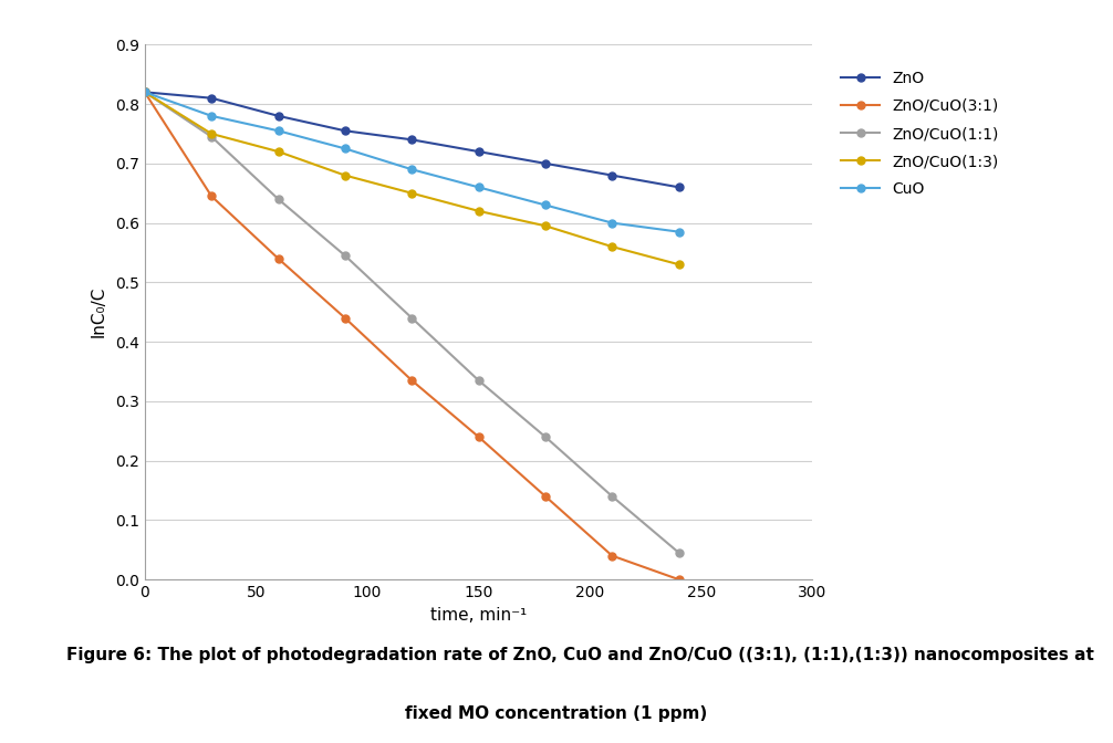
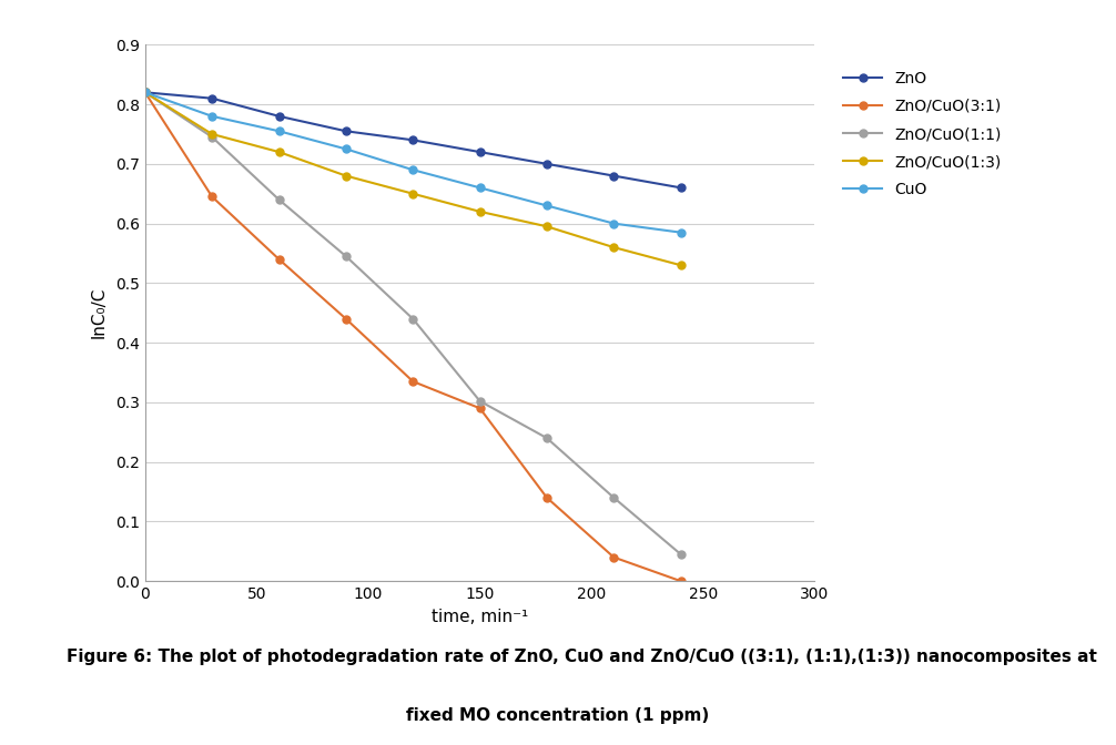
ZnO/CuO(3:1)/150: 0.240 -> 0.290
ZnO/CuO(1:1)/150: 0.335 -> 0.302
